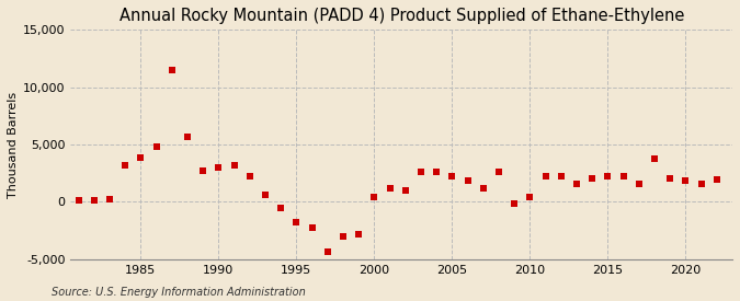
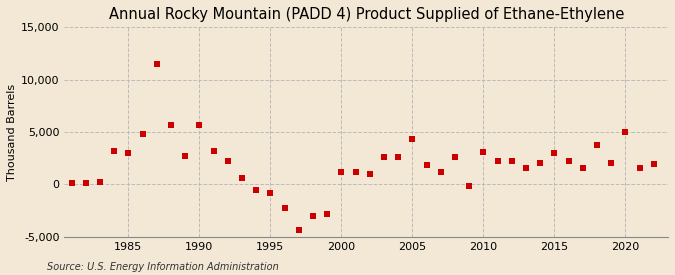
1985: 3,900 -> 3,000
1990: 3,000 -> 5,700
1995: -1,800 -> -800
2000: 400 -> 1,200
2005: 2,200 -> 4,300
2010: 400 -> 3,100
2015: 2,200 -> 3,000
2020: 1,800 -> 5,000
